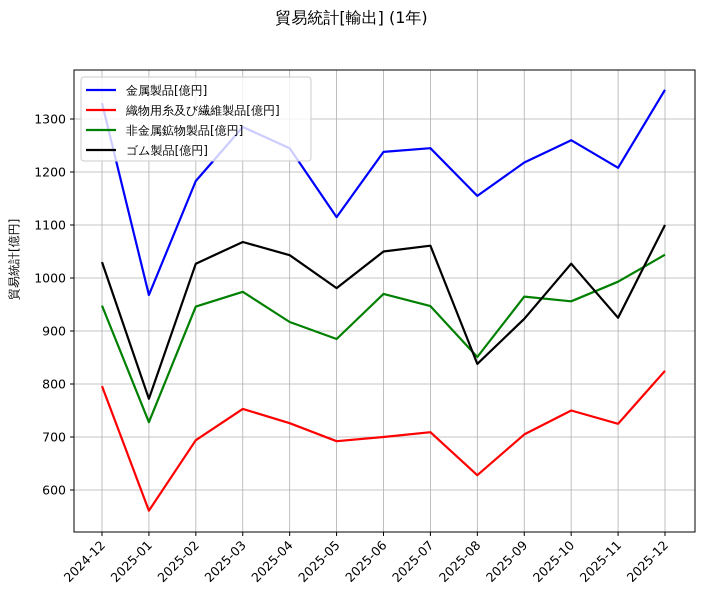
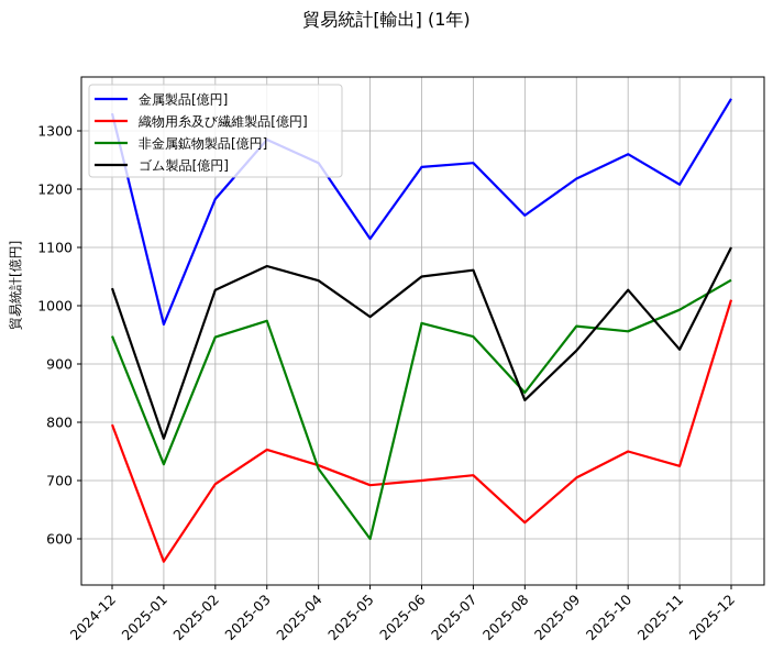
非金属鉱物製品[億円]/2025-04: 920 -> 720
非金属鉱物製品[億円]/2025-05: 880 -> 600
織物用糸及び繊維製品[億円]/2025-12: 820 -> 1010
